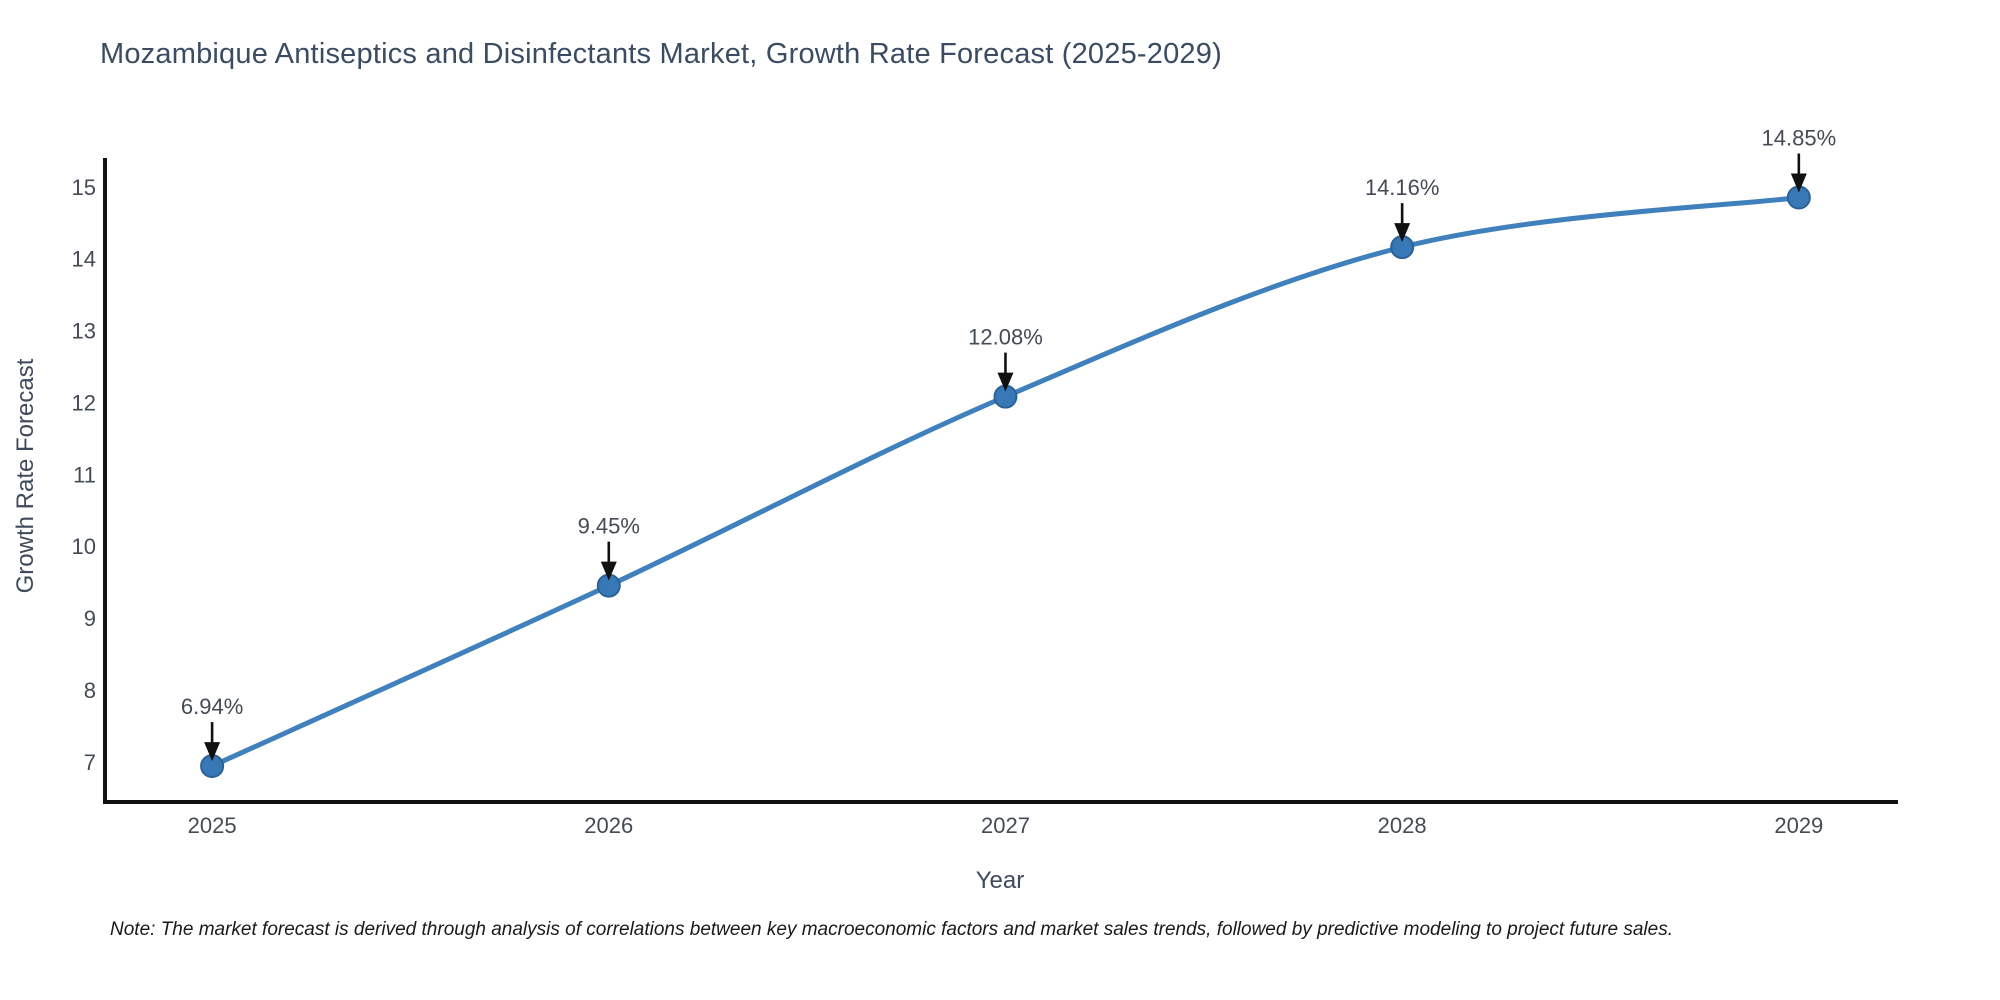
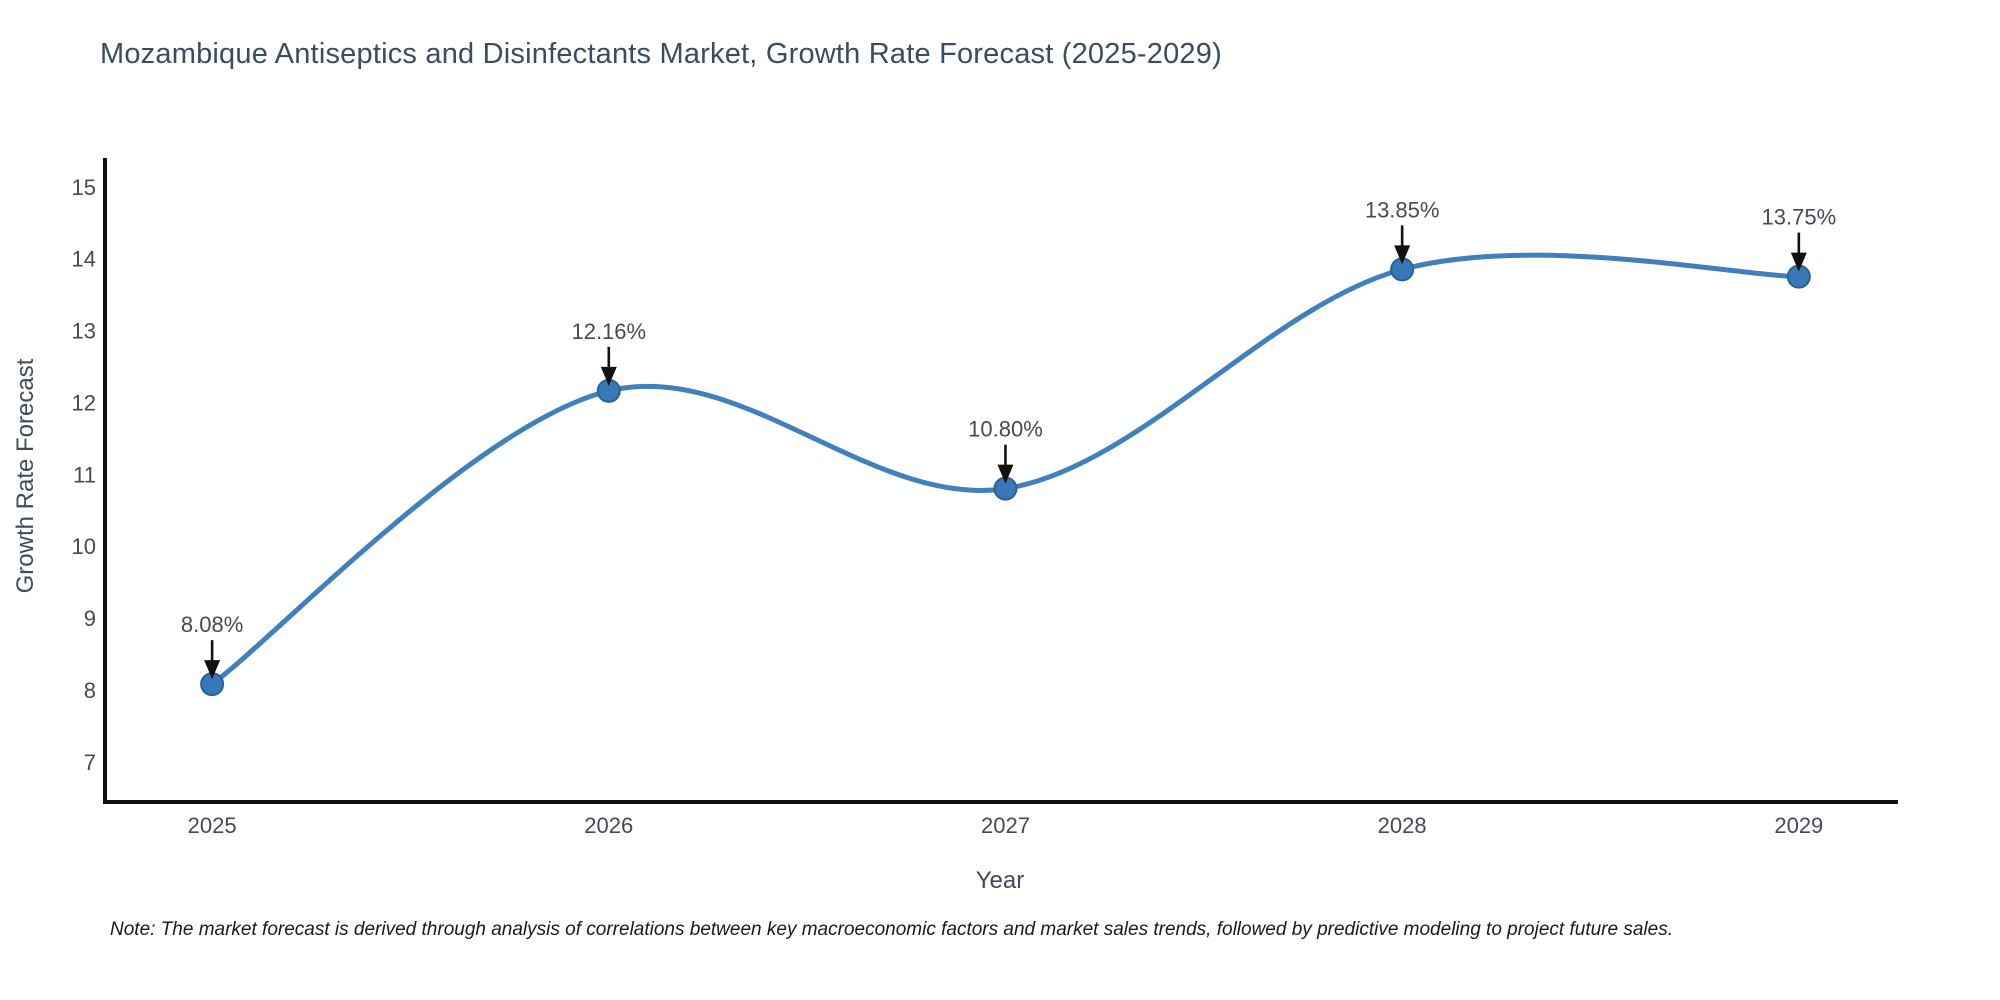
2025: 6.94% -> 8.08%
2026: 9.45% -> 12.16%
2027: 12.08% -> 10.80%
2028: 14.16% -> 13.85%
2029: 14.85% -> 13.75%
